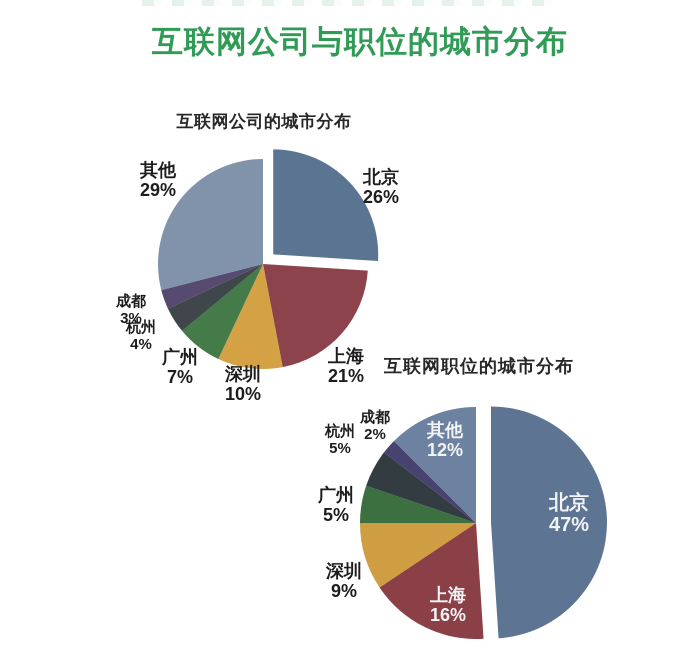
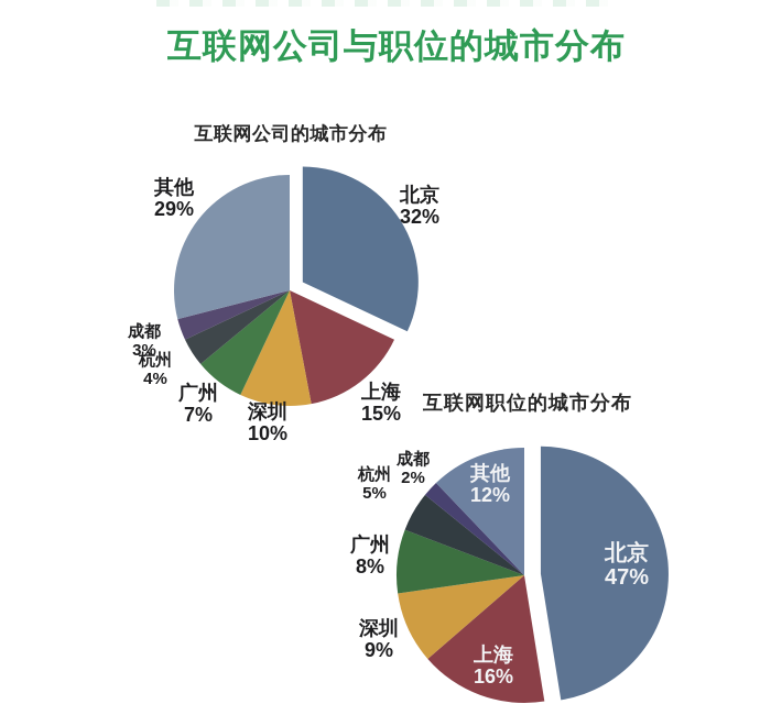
互联网公司的城市分布/北京: 26% -> 32%
互联网公司的城市分布/上海: 21% -> 15%
互联网职位的城市分布/广州: 5% -> 8%
